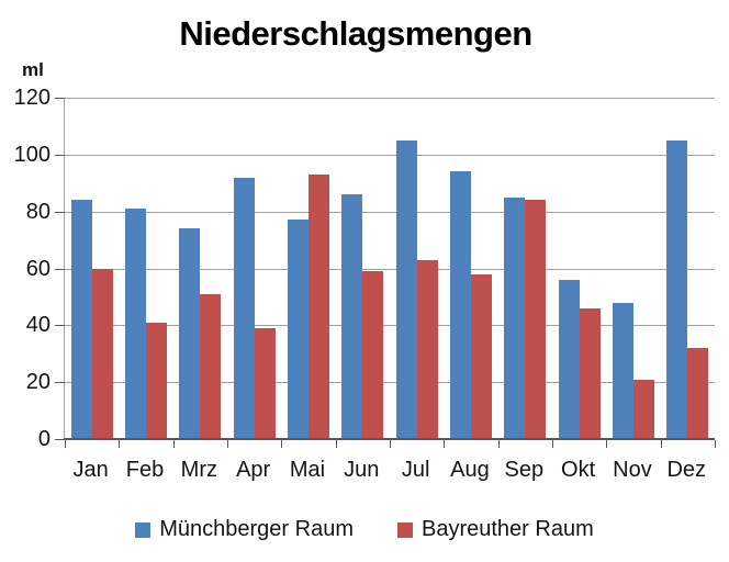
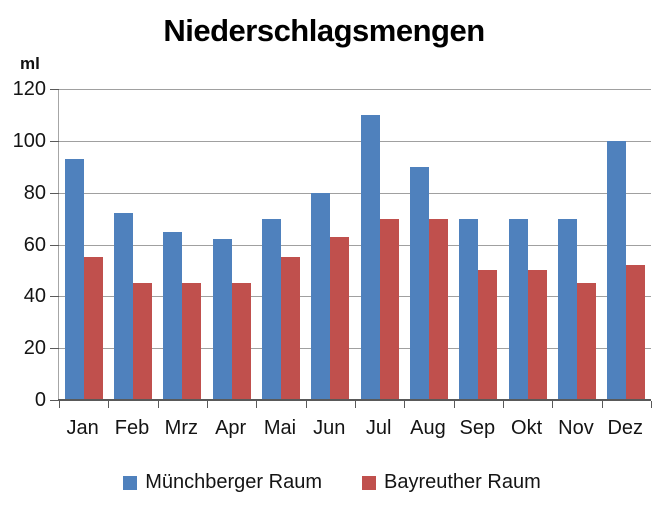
Münchberger Raum/Jan: 84 -> 93
Bayreuther Raum/Jan: 60 -> 55
Münchberger Raum/Feb: 81 -> 72
Bayreuther Raum/Feb: 41 -> 45
Münchberger Raum/Mrz: 74 -> 65
Bayreuther Raum/Mrz: 51 -> 45
Münchberger Raum/Apr: 92 -> 62
Bayreuther Raum/Apr: 39 -> 45
Münchberger Raum/Mai: 77 -> 70
Bayreuther Raum/Mai: 93 -> 55
Münchberger Raum/Jun: 86 -> 80
Bayreuther Raum/Jun: 59 -> 63
Münchberger Raum/Jul: 105 -> 110
Bayreuther Raum/Jul: 63 -> 70
Münchberger Raum/Aug: 94 -> 90
Bayreuther Raum/Aug: 58 -> 70
Münchberger Raum/Sep: 85 -> 70
Bayreuther Raum/Sep: 84 -> 50
Münchberger Raum/Okt: 56 -> 70
Bayreuther Raum/Okt: 46 -> 50
Münchberger Raum/Nov: 48 -> 70
Bayreuther Raum/Nov: 21 -> 45
Münchberger Raum/Dez: 105 -> 100
Bayreuther Raum/Dez: 32 -> 52
